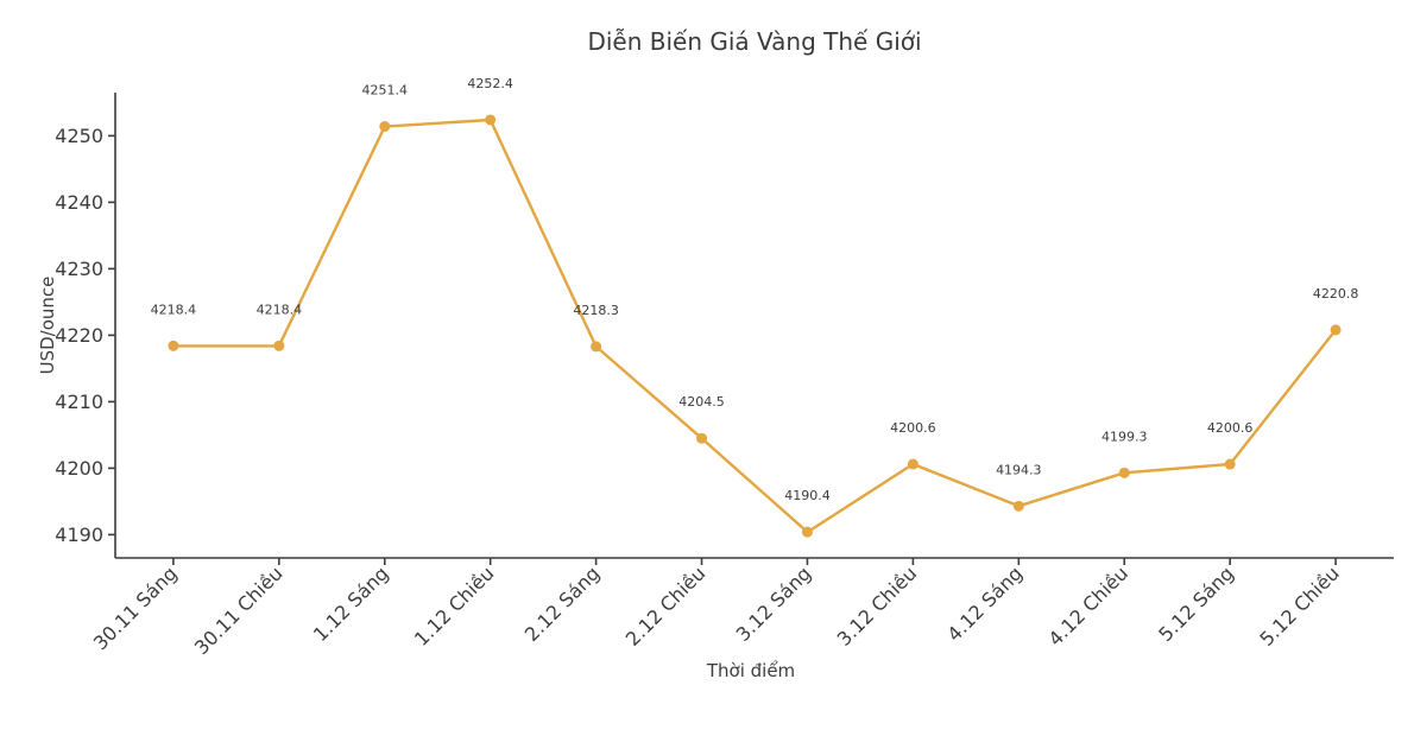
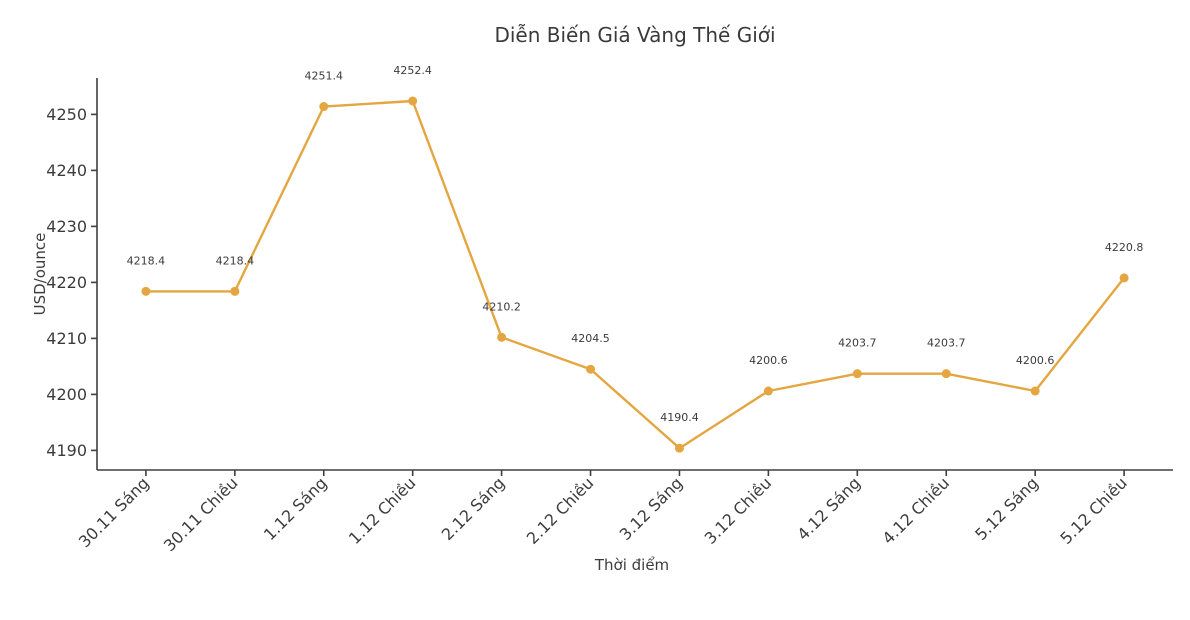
2.12 Sáng: 4218.3 -> 4210.2
4.12 Sáng: 4194.3 -> 4203.7
4.12 Chiều: 4199.3 -> 4203.7
